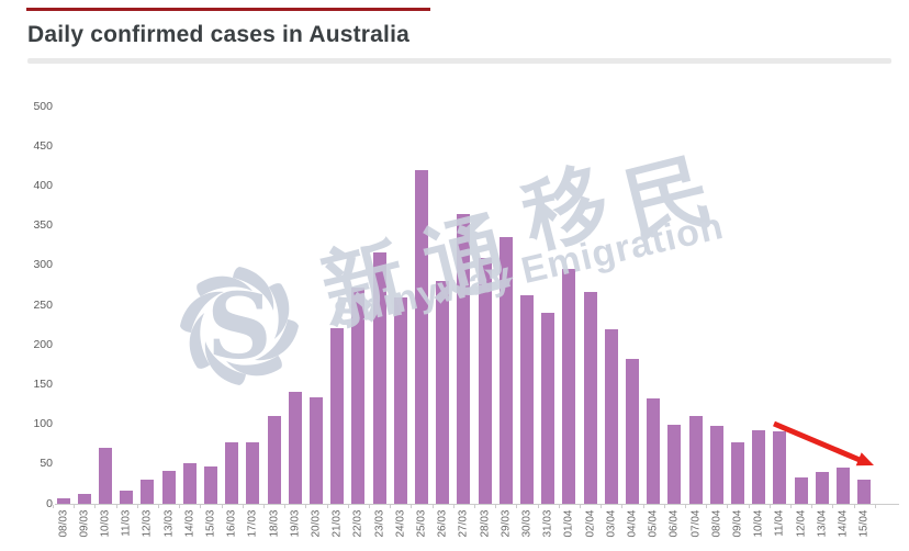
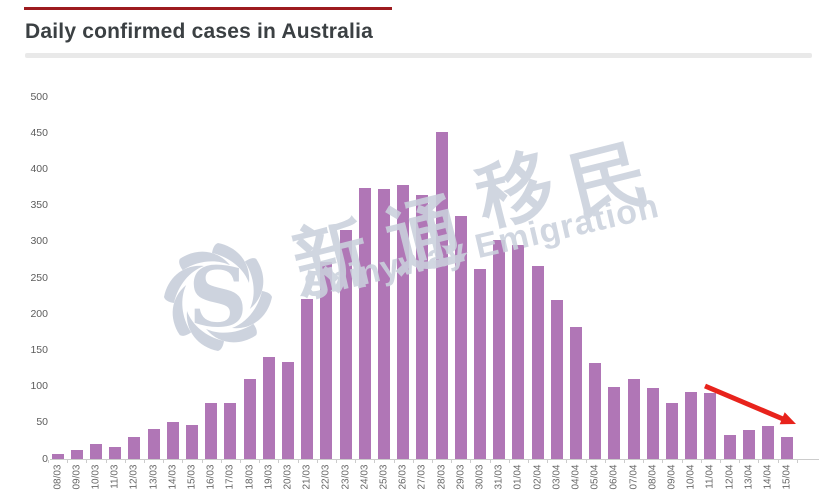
10/03: 70 -> 20
24/03: 260 -> 370
25/03: 420 -> 370
26/03: 280 -> 380
28/03: 310 -> 450
31/03: 240 -> 300
